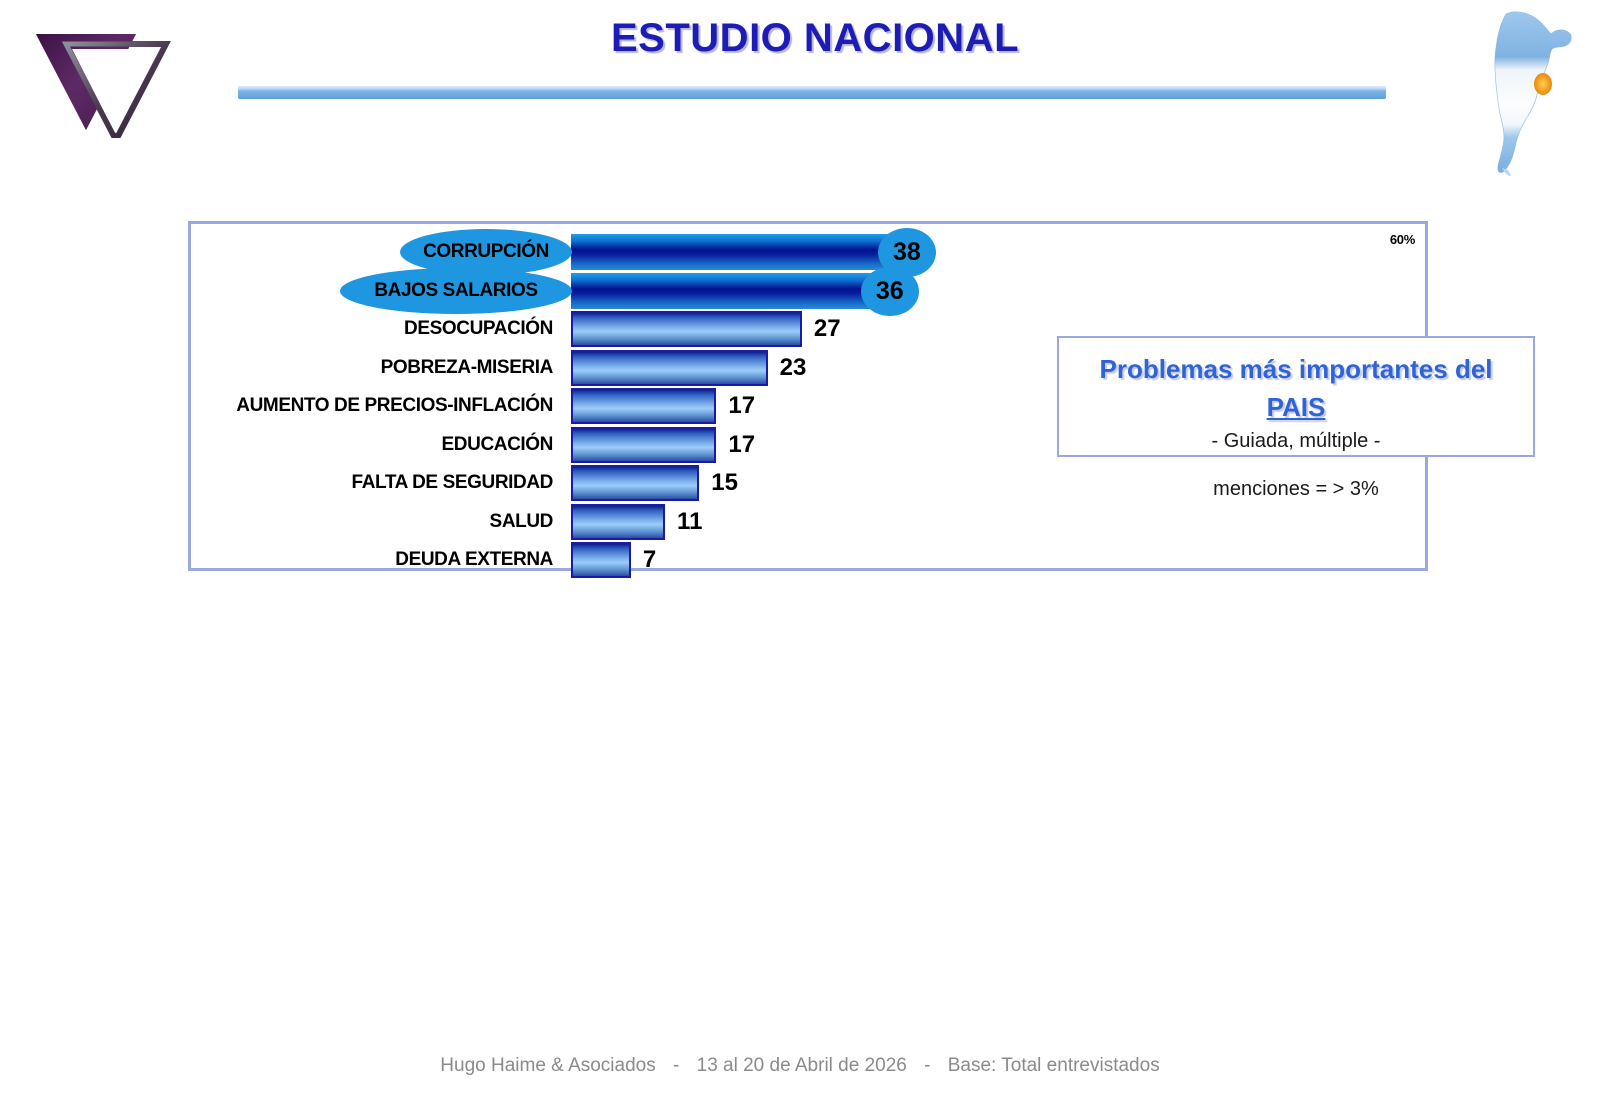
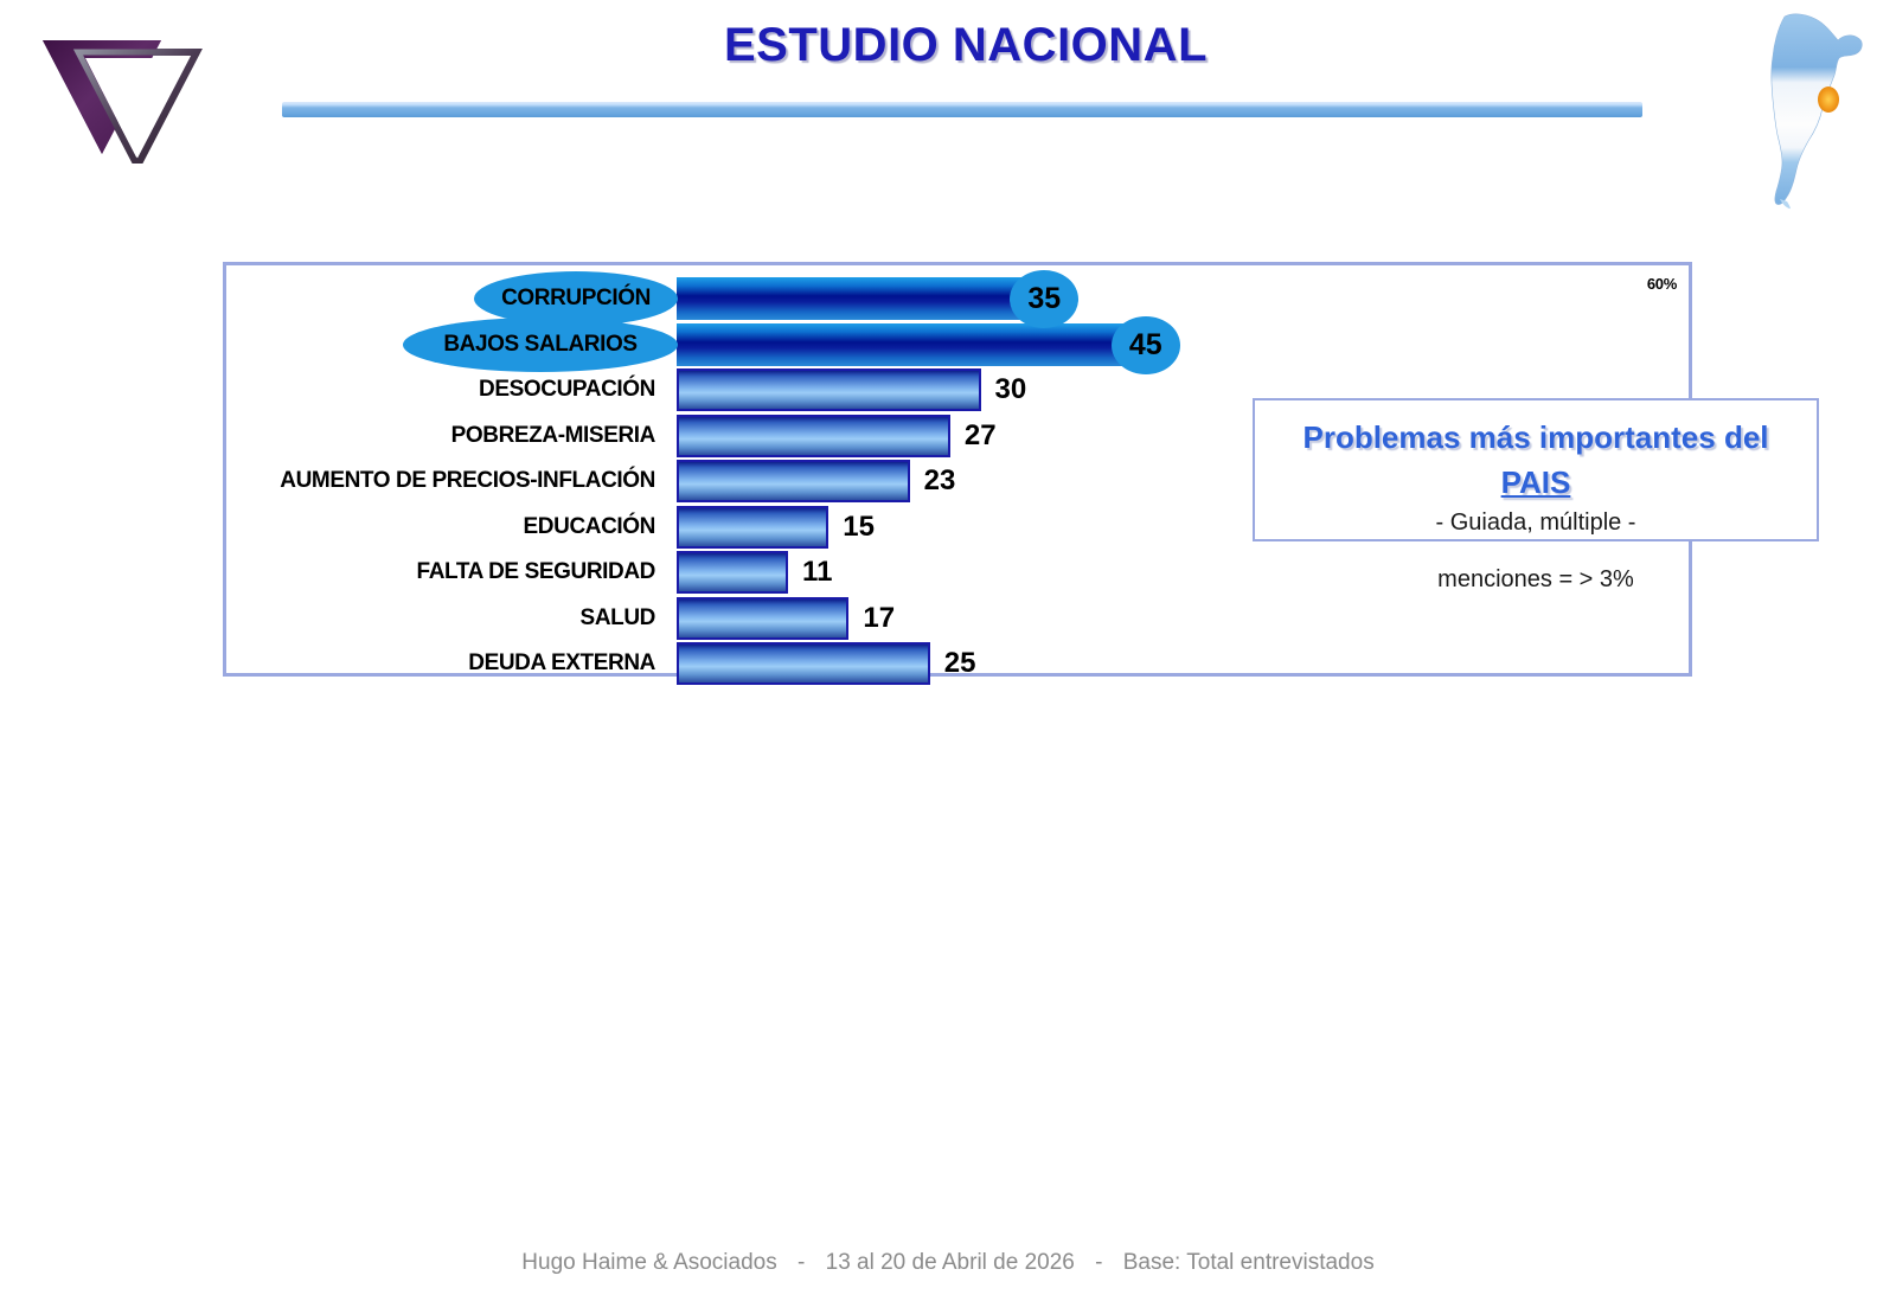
CORRUPCIÓN: 38 -> 35
BAJOS SALARIOS: 36 -> 45
DESOCUPACIÓN: 27 -> 30
POBREZA-MISERIA: 23 -> 27
AUMENTO DE PRECIOS-INFLACIÓN: 17 -> 23
EDUCACIÓN: 17 -> 15
FALTA DE SEGURIDAD: 15 -> 11
SALUD: 11 -> 17
DEUDA EXTERNA: 7 -> 25
